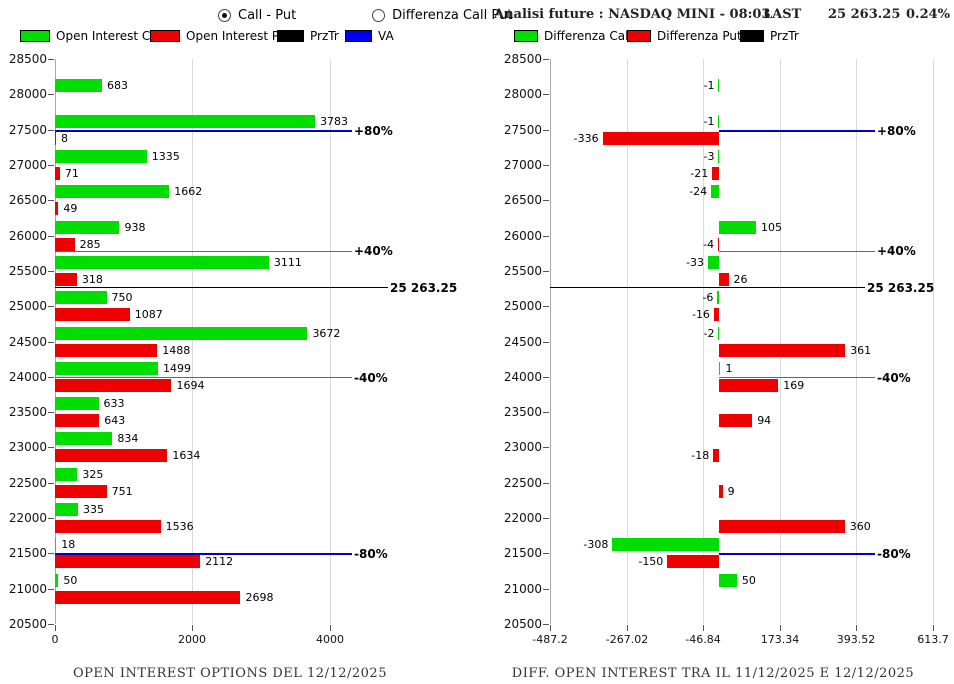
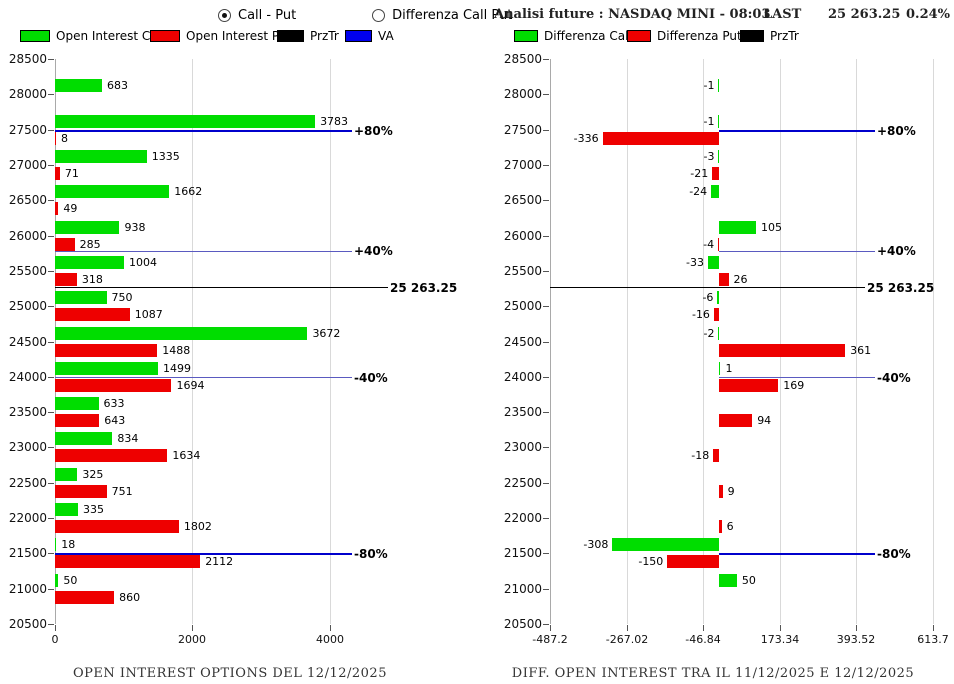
OPEN INTEREST OPTIONS DEL 12/12/2025/Open Interest Call/25500: 3111 -> 1004
OPEN INTEREST OPTIONS DEL 12/12/2025/Open Interest Put/22000: 1536 -> 1802
OPEN INTEREST OPTIONS DEL 12/12/2025/Open Interest Put/21000: 2698 -> 860
DIFF. OPEN INTEREST TRA IL 11/12/2025 E 12/12/2025/Differenza Put/22000: 360 -> 6
